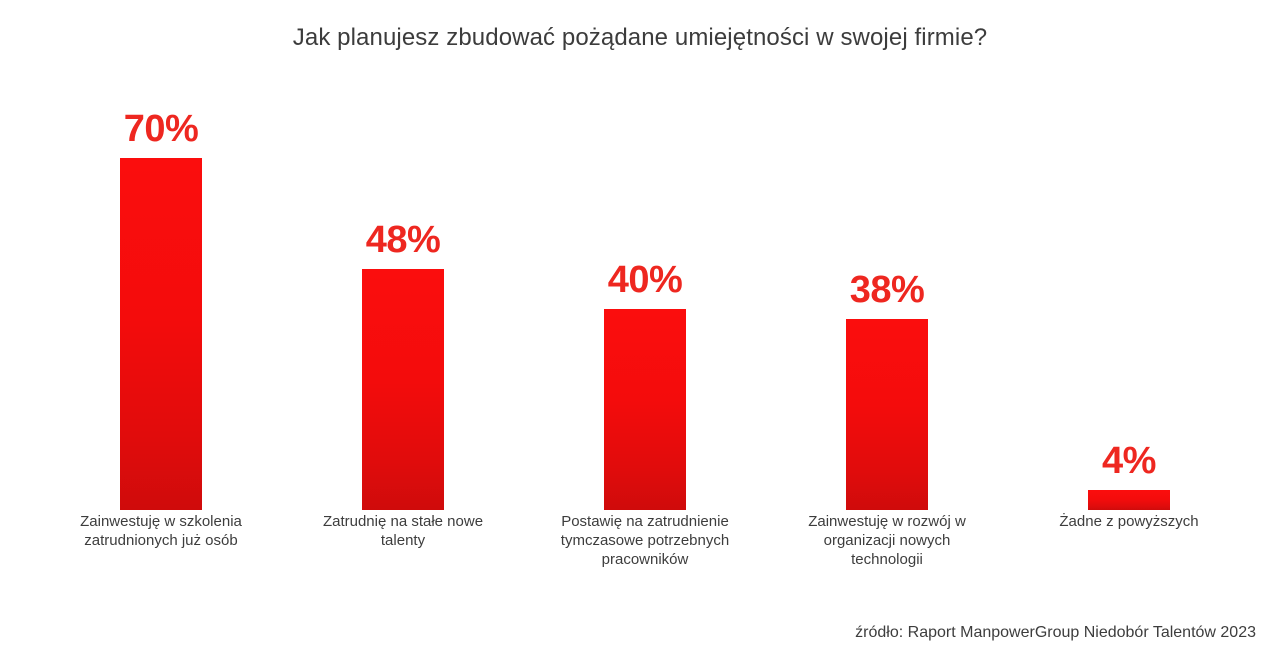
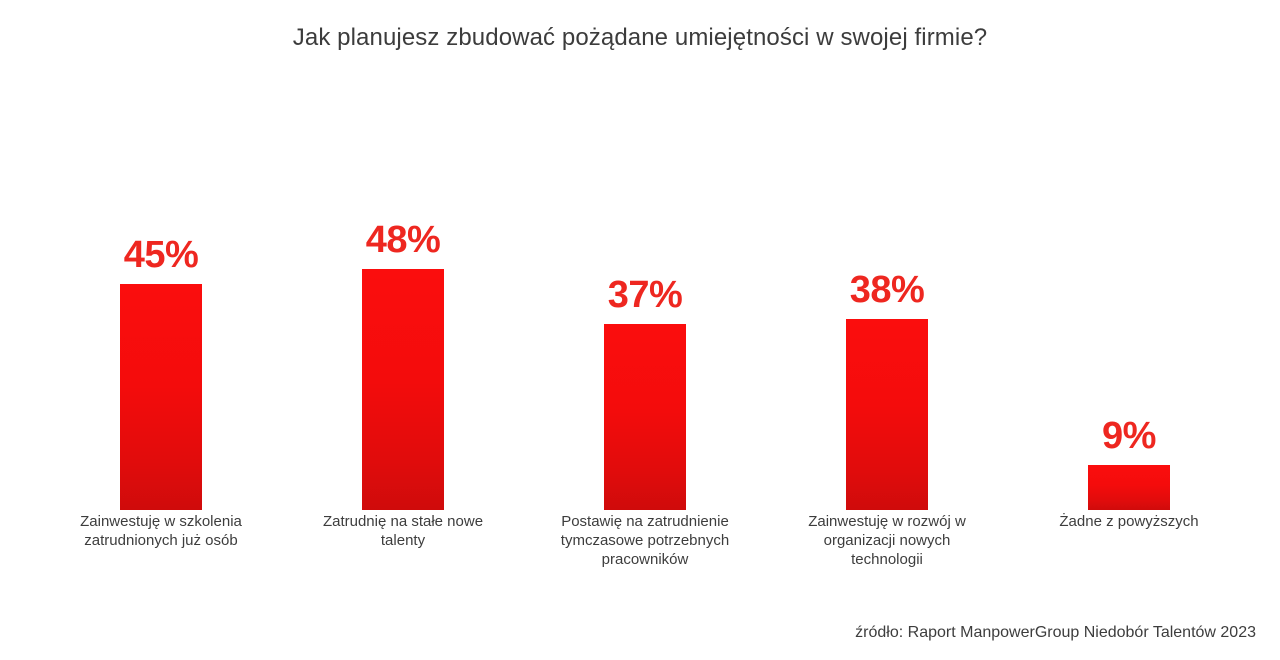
Zainwestuję w szkolenia zatrudnionych już osób: 70% -> 45%
Postawię na zatrudnienie tymczasowe potrzebnych pracowników: 40% -> 37%
Żadne z powyższych: 4% -> 9%
